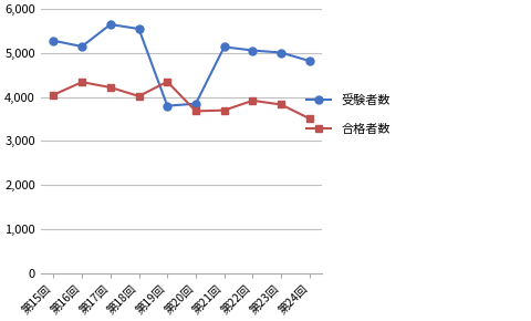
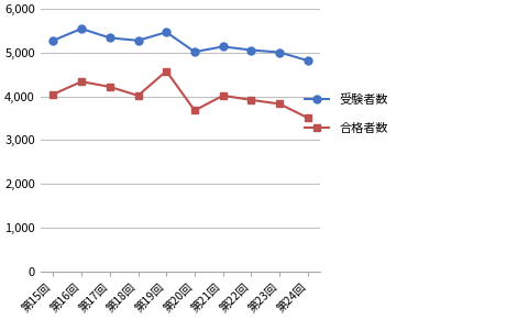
受験者数/第16回: 5,150 -> 5,550
受験者数/第17回: 5,650 -> 5,340
受験者数/第18回: 5,550 -> 5,280
受験者数/第19回: 3,800 -> 5,470
合格者数/第19回: 4,350 -> 4,580
受験者数/第20回: 3,850 -> 5,020
合格者数/第21回: 3,700 -> 4,020
